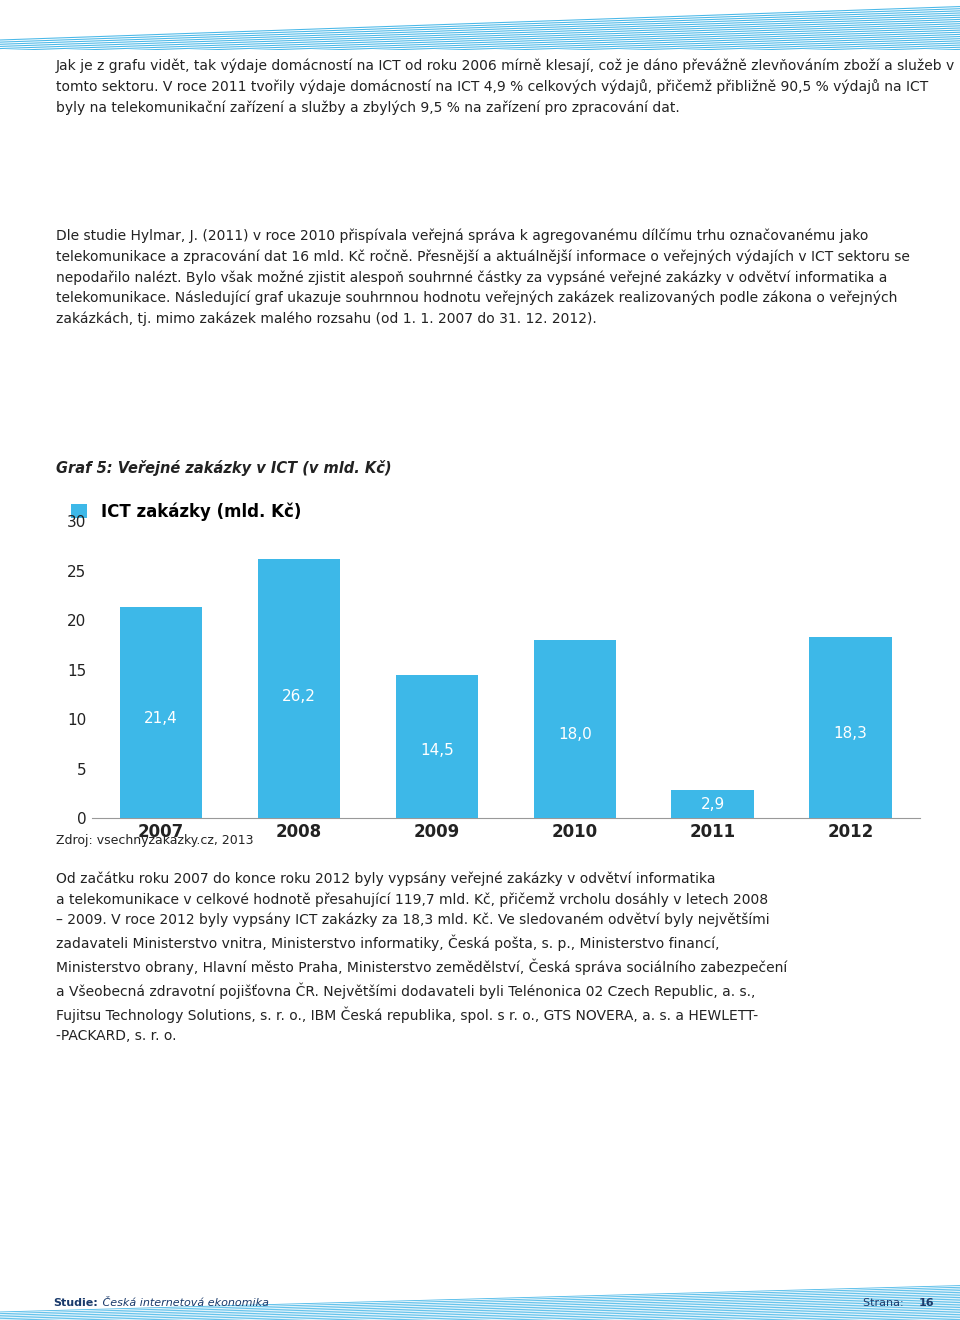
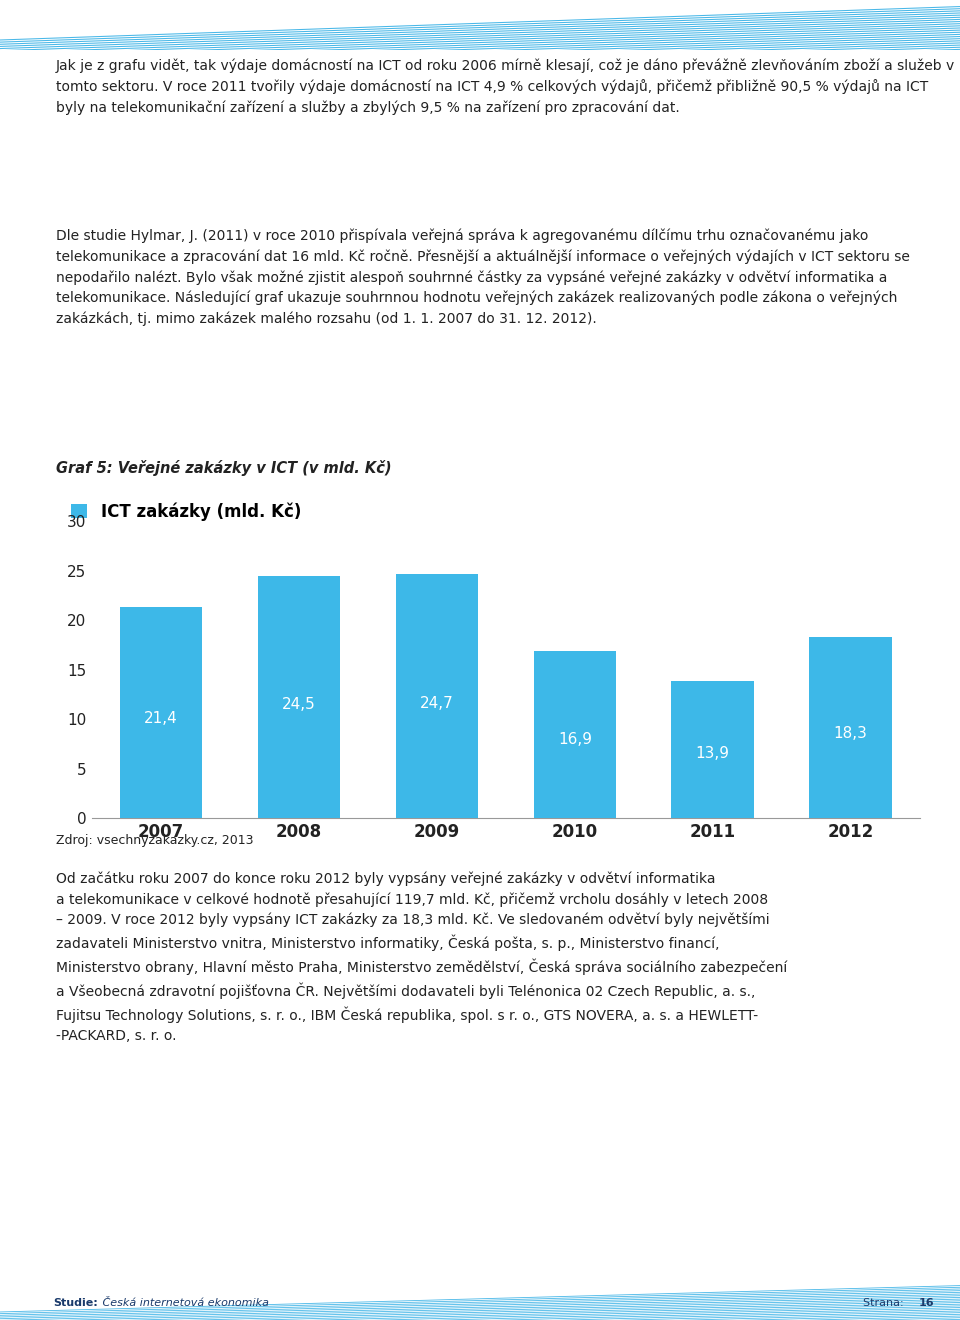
2008: 26,2 -> 24,5
2009: 14,5 -> 24,7
2010: 18,0 -> 16,9
2011: 2,9 -> 13,9
